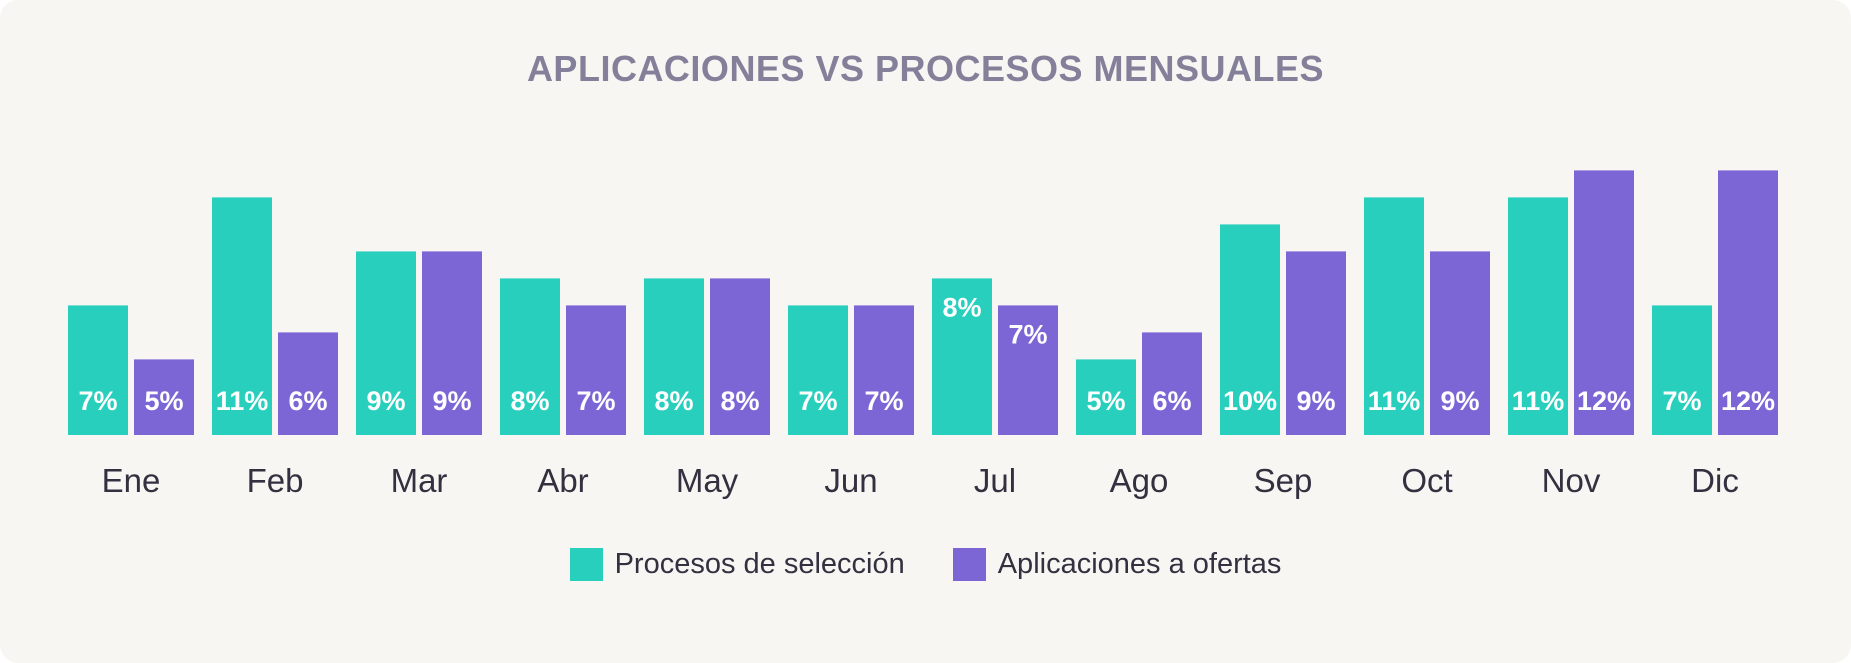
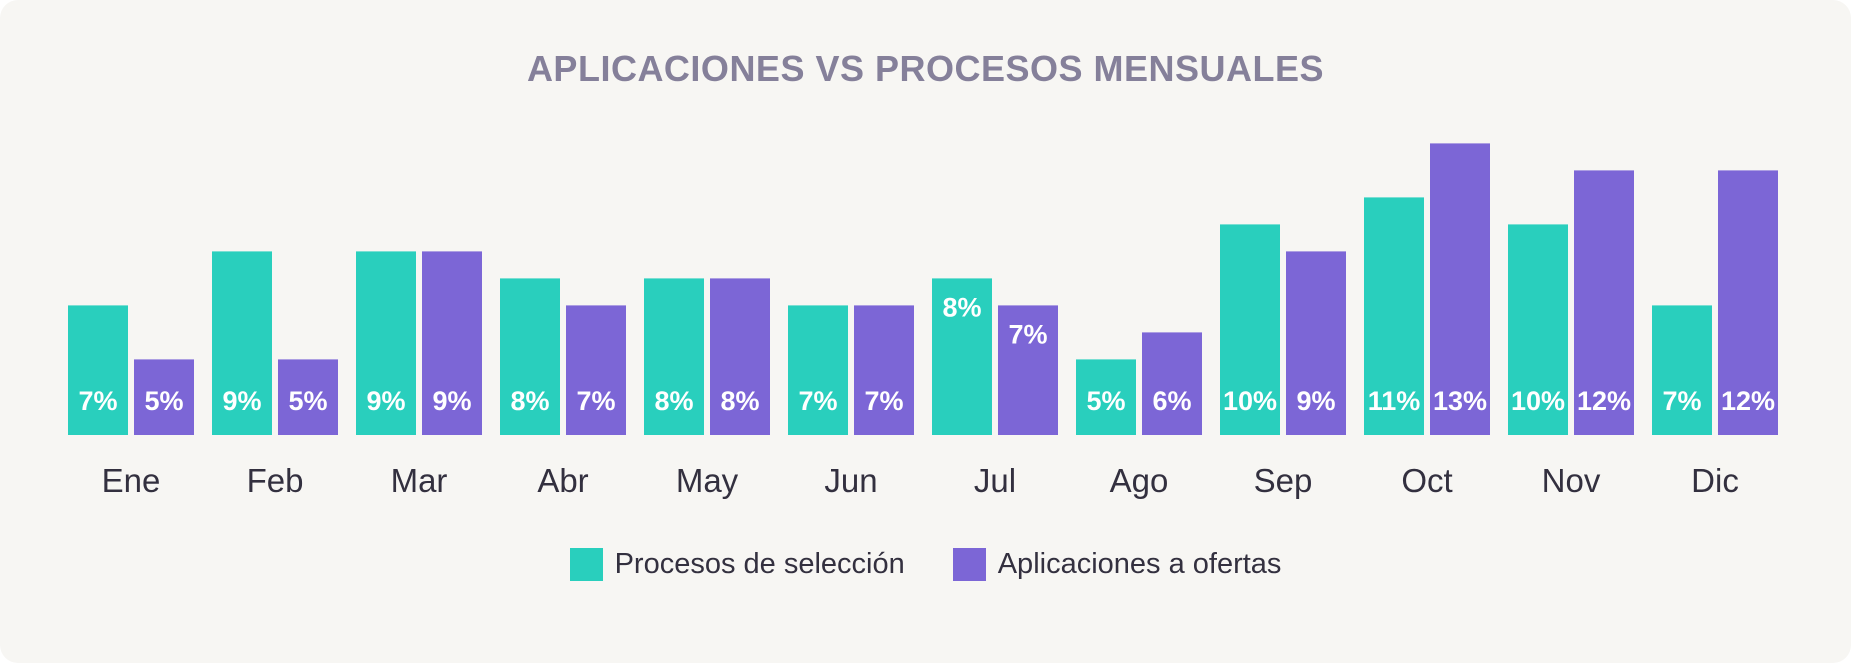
Procesos de selección/Feb: 11% -> 9%
Aplicaciones a ofertas/Feb: 6% -> 5%
Aplicaciones a ofertas/Oct: 9% -> 13%
Procesos de selección/Nov: 11% -> 10%
